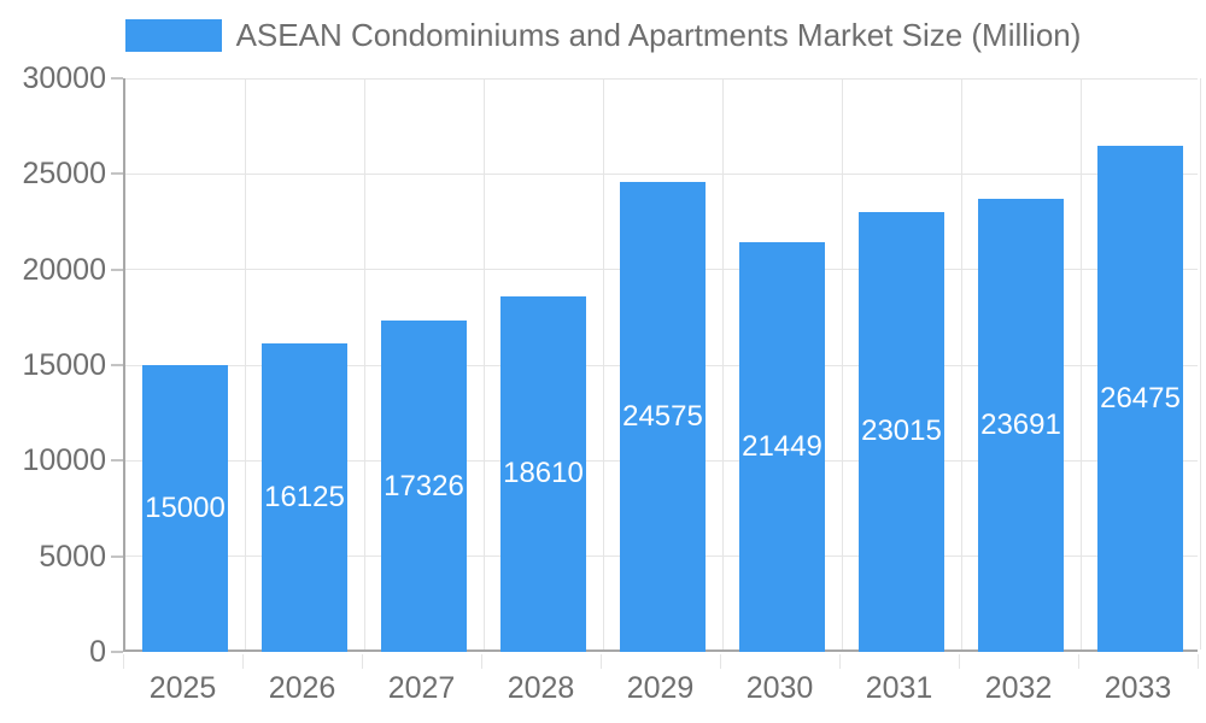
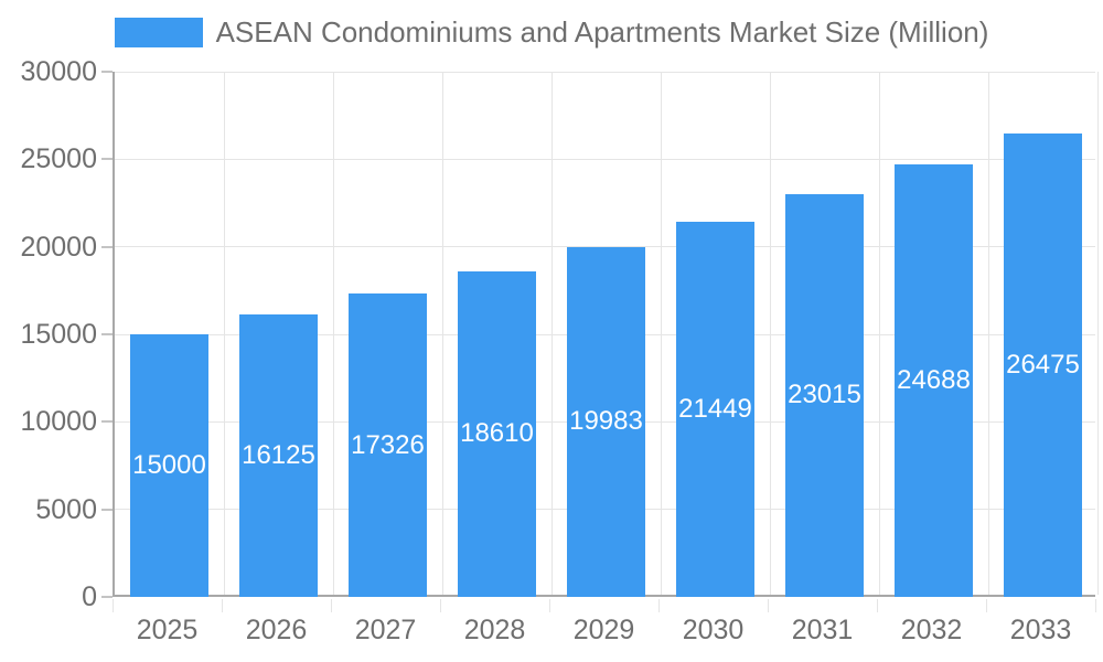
2029: 24575 -> 19983
2032: 23691 -> 24688
